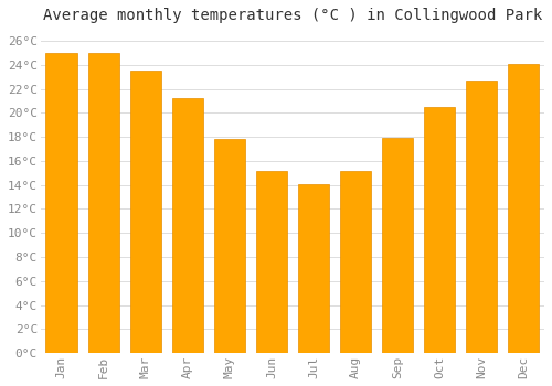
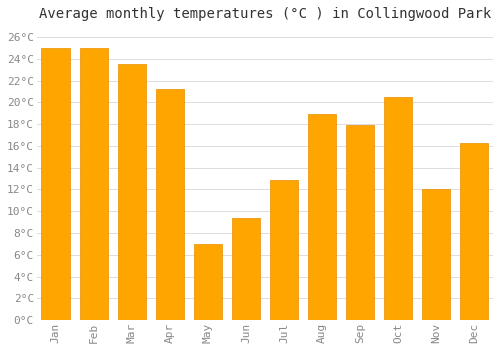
May: 17.8°C -> 7.0°C
Jun: 15.2°C -> 9.4°C
Jul: 14.1°C -> 12.9°C
Aug: 15.2°C -> 18.9°C
Nov: 22.7°C -> 12.0°C
Dec: 24.1°C -> 16.3°C
